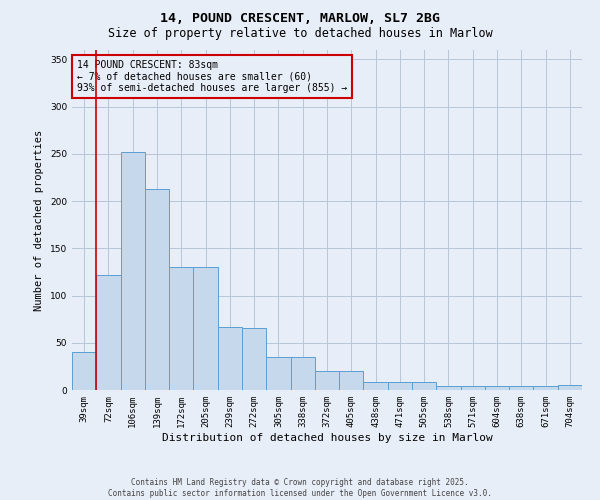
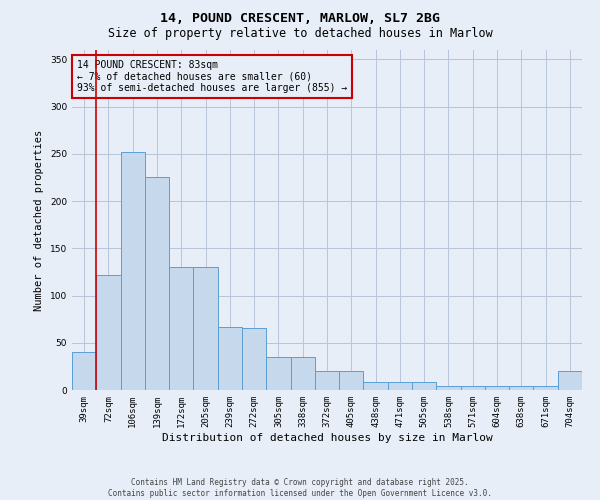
139sqm: 213 -> 226
704sqm: 5 -> 20
